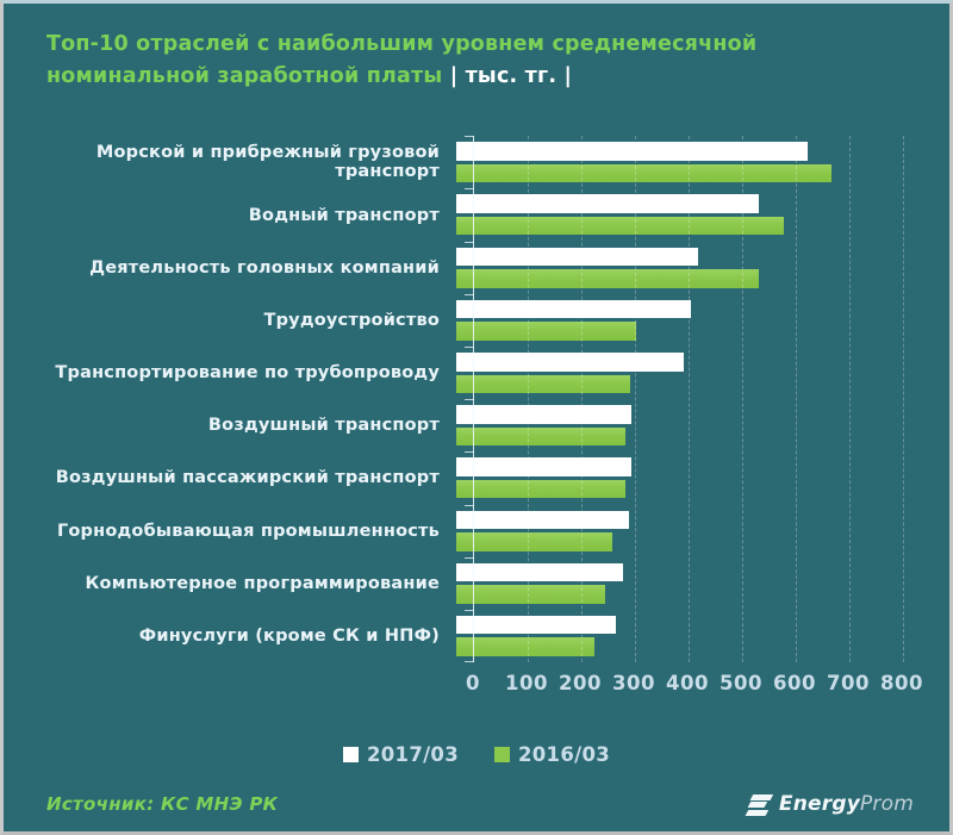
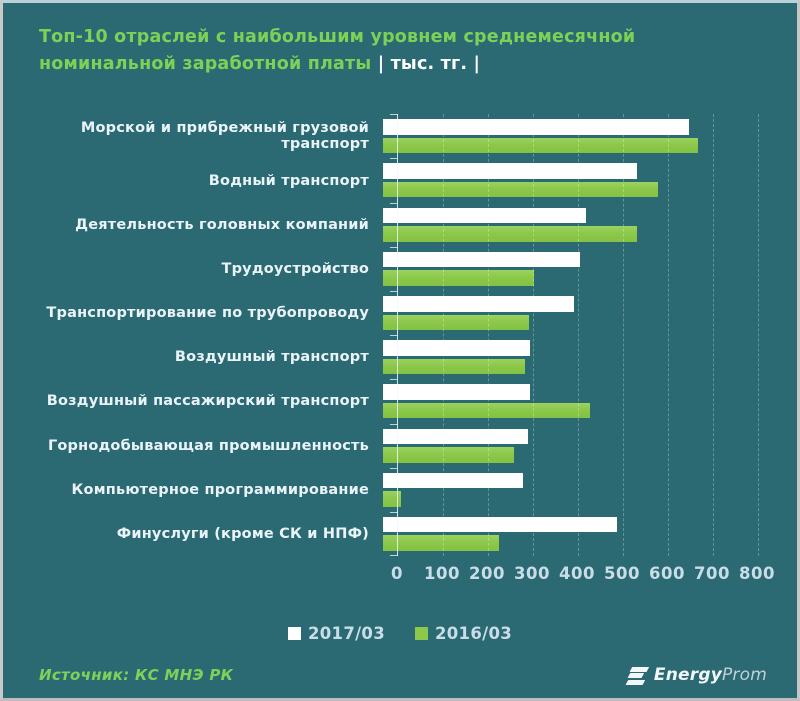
2017/03/Морской и прибрежный грузовой транспорт: 660 -> 680
2016/03/Воздушный пассажирский транспорт: 320 -> 460
2016/03/Компьютерное программирование: 280 -> 40
2017/03/Финуслуги (кроме СК и НПФ): 300 -> 520
